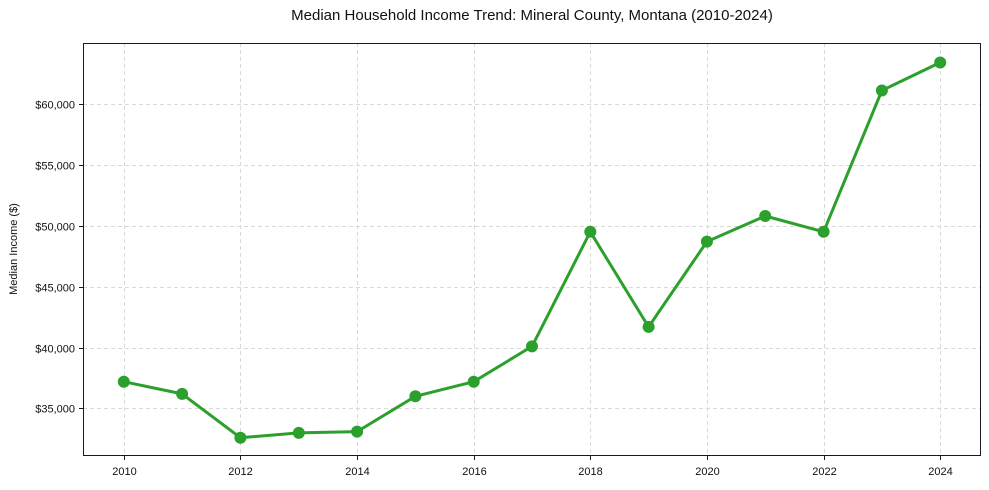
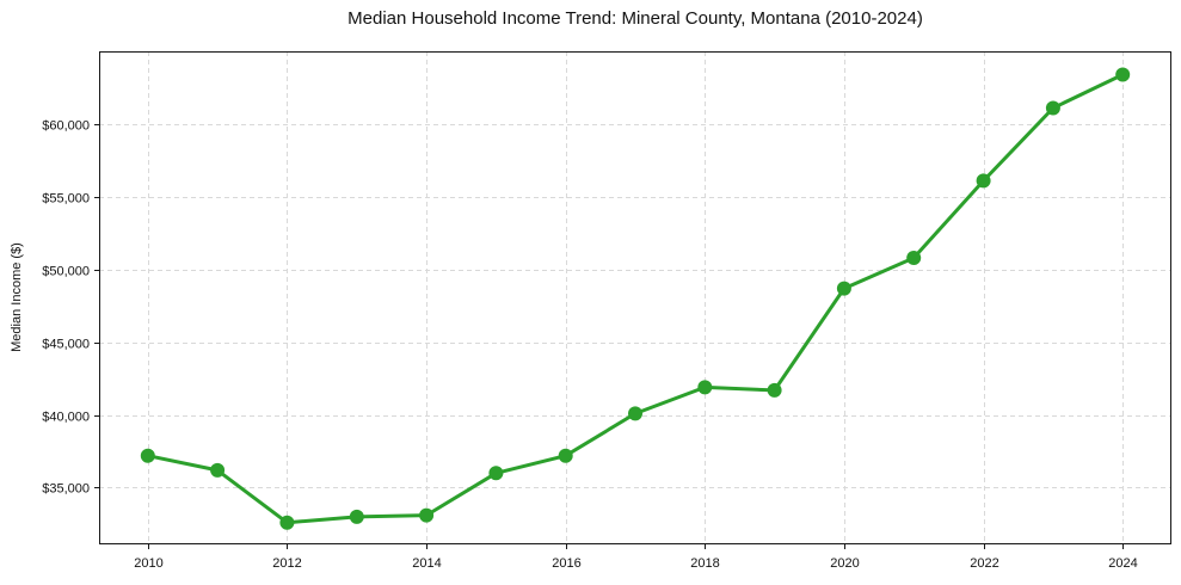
2018: $49500 -> $41900
2022: $49500 -> $56100
